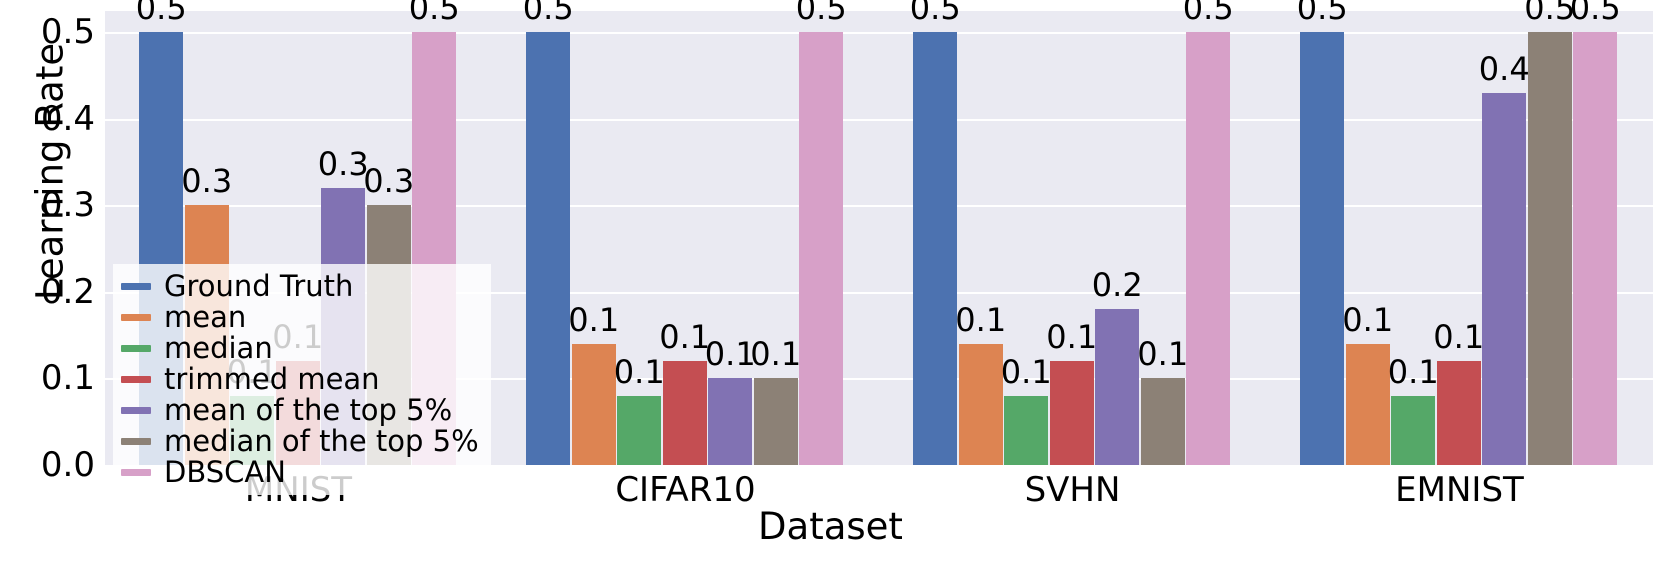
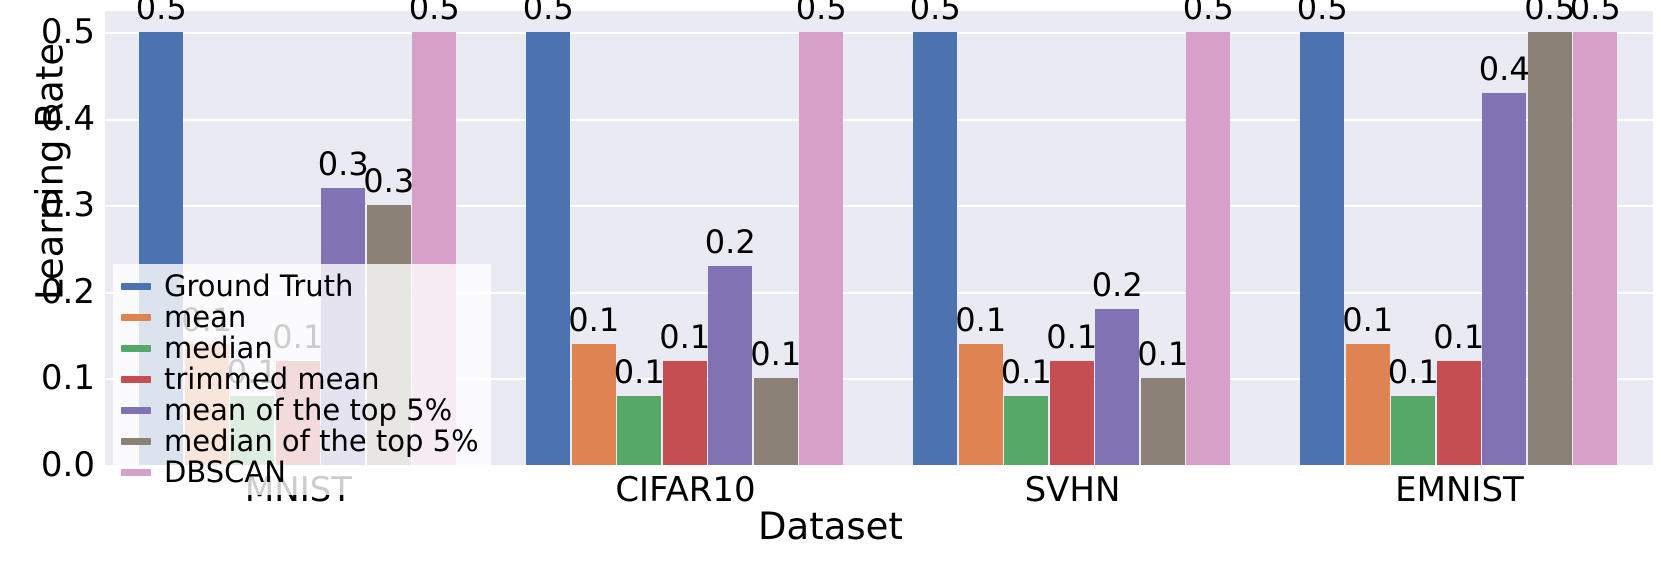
mean/MNIST: 0.3 -> 0.1
mean of the top 5%/CIFAR10: 0.1 -> 0.2
